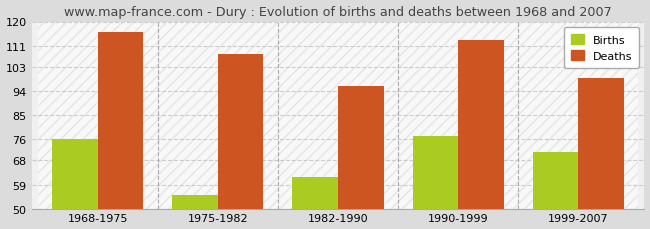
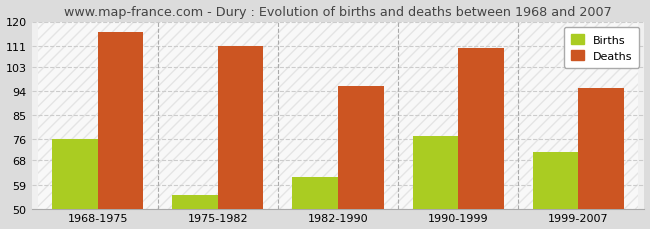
Deaths/1975-1982: 108 -> 111
Deaths/1990-1999: 113 -> 110
Deaths/1999-2007: 99 -> 95
